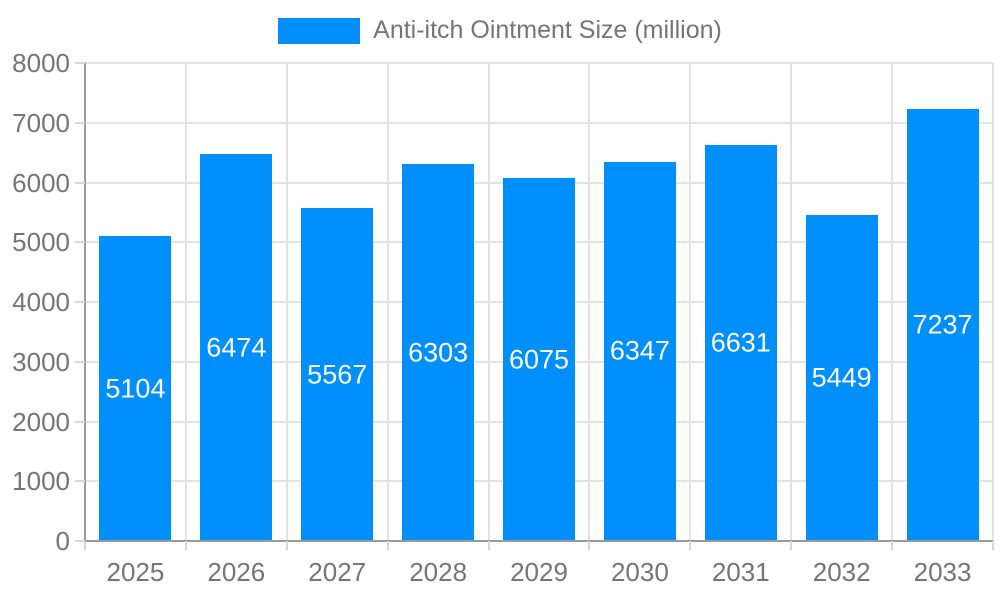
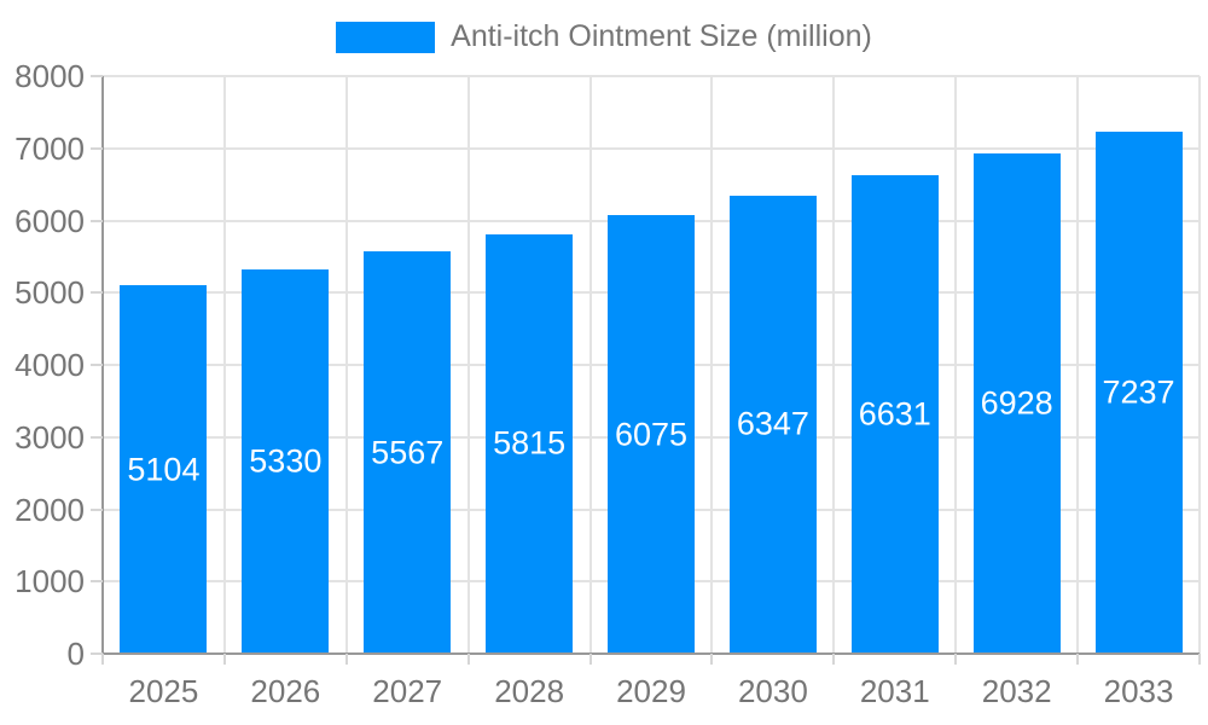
2026: 6474 -> 5330
2028: 6303 -> 5815
2032: 5449 -> 6928
